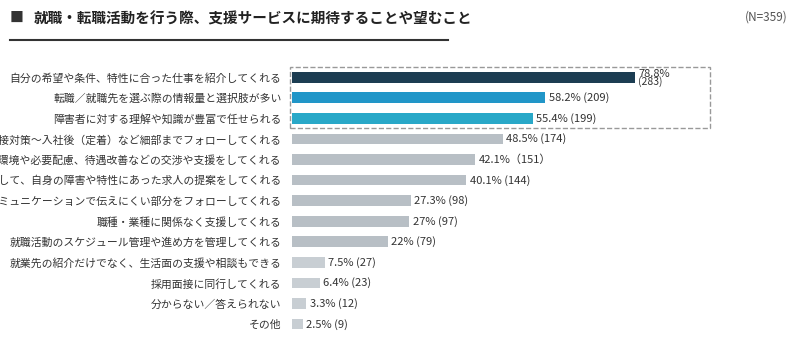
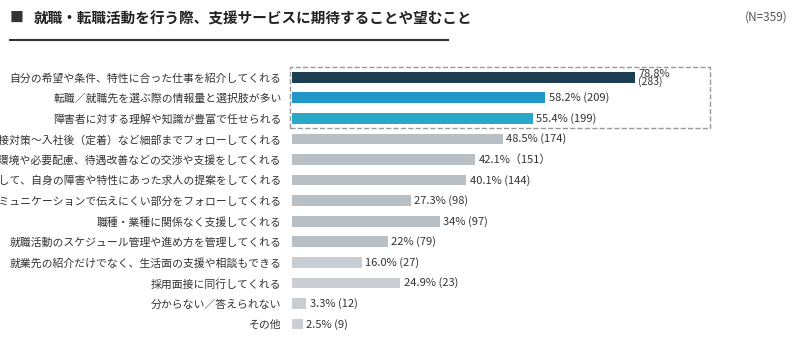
職種・業種に関係なく支援してくれる: 27% -> 34%
就業先の紹介だけでなく、生活面の支援や相談もできる: 7.5% -> 16.0%
採用面接に同行してくれる: 6.4% -> 24.9%
